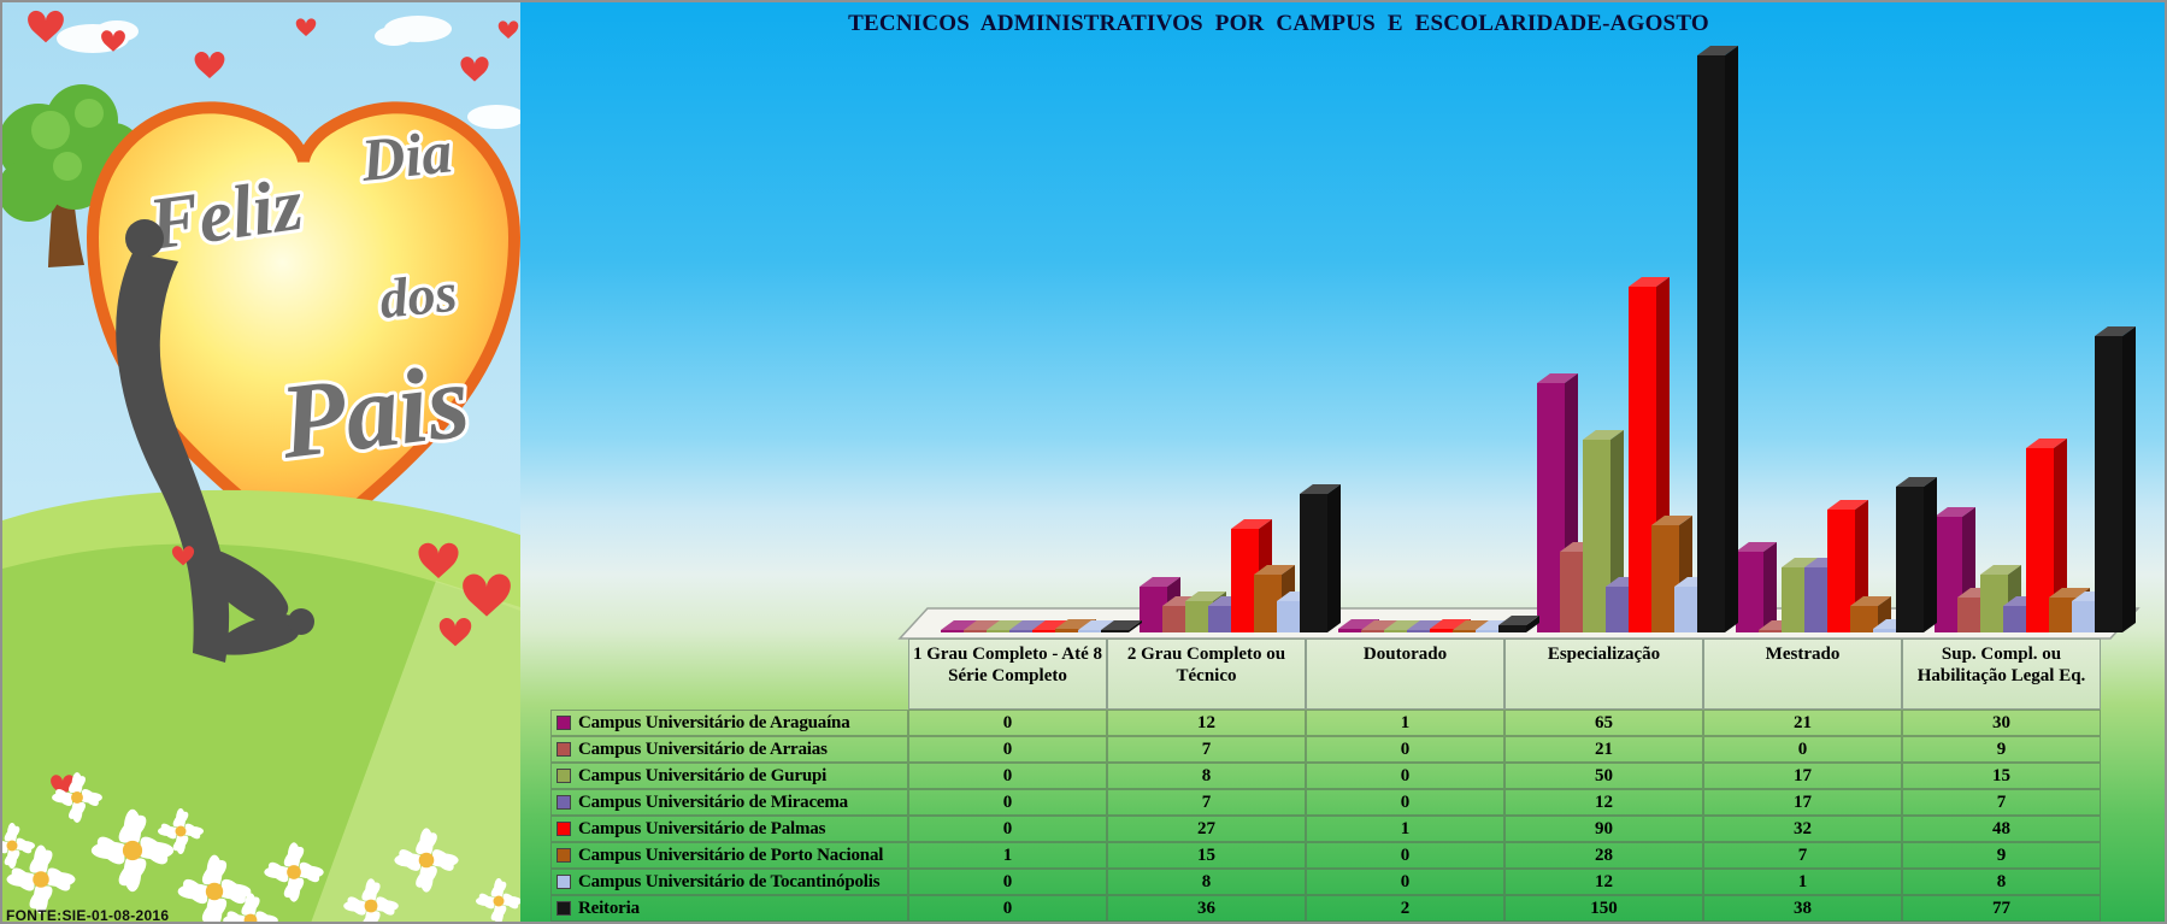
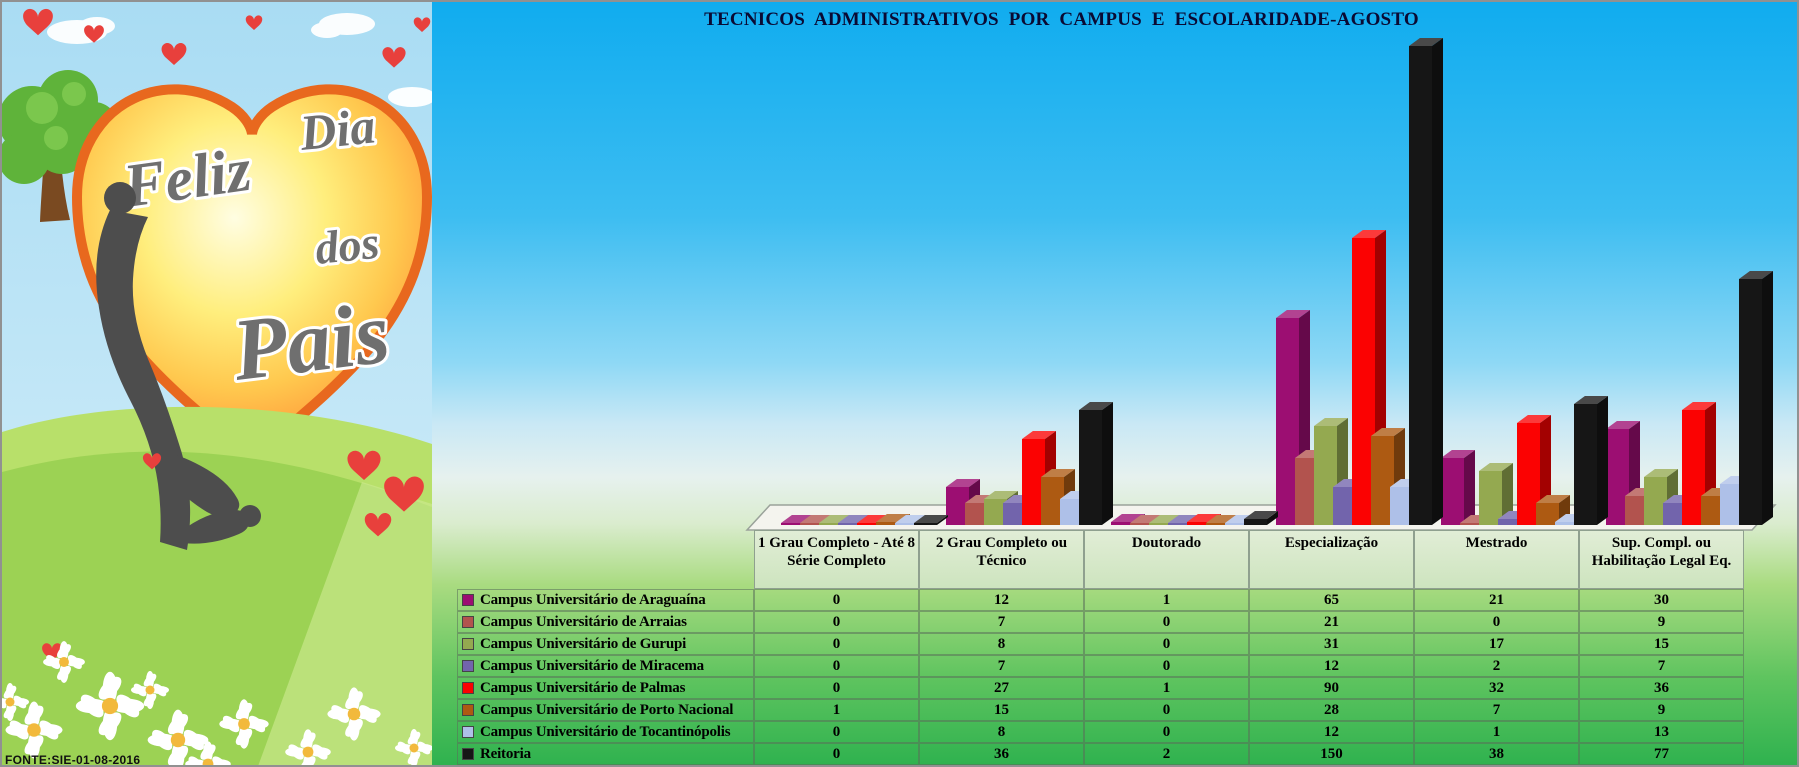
Campus Universitário de Gurupi/Especialização: 50 -> 31
Campus Universitário de Miracema/Mestrado: 17 -> 2
Campus Universitário de Palmas/Sup. Compl. ou Habilitação Legal Eq.: 48 -> 36
Campus Universitário de Tocantinópolis/Sup. Compl. ou Habilitação Legal Eq.: 8 -> 13
